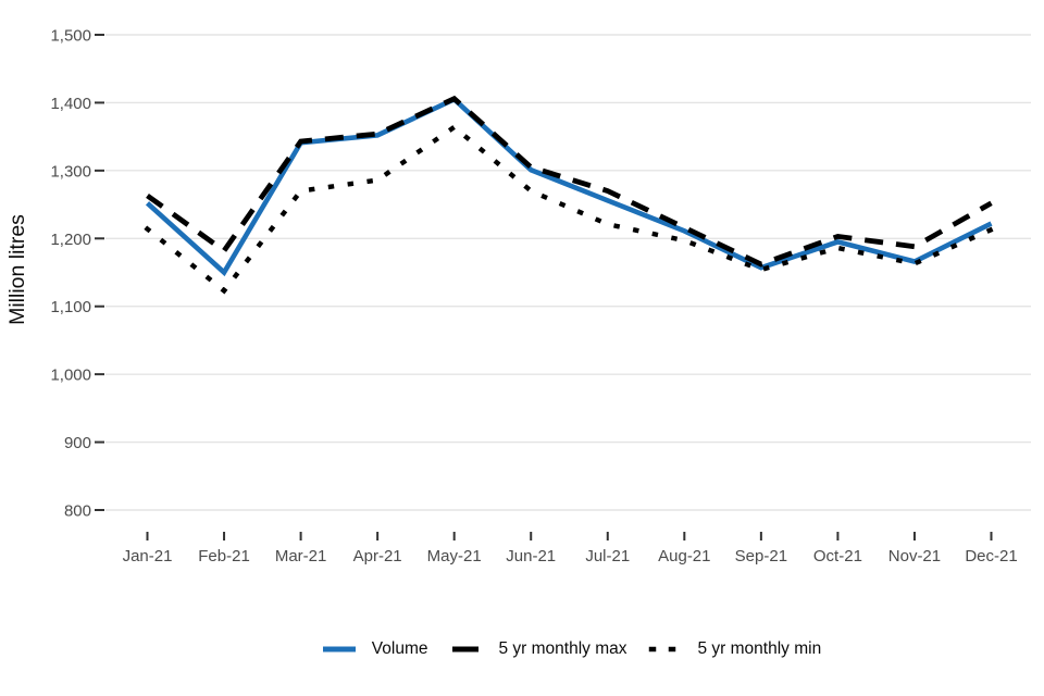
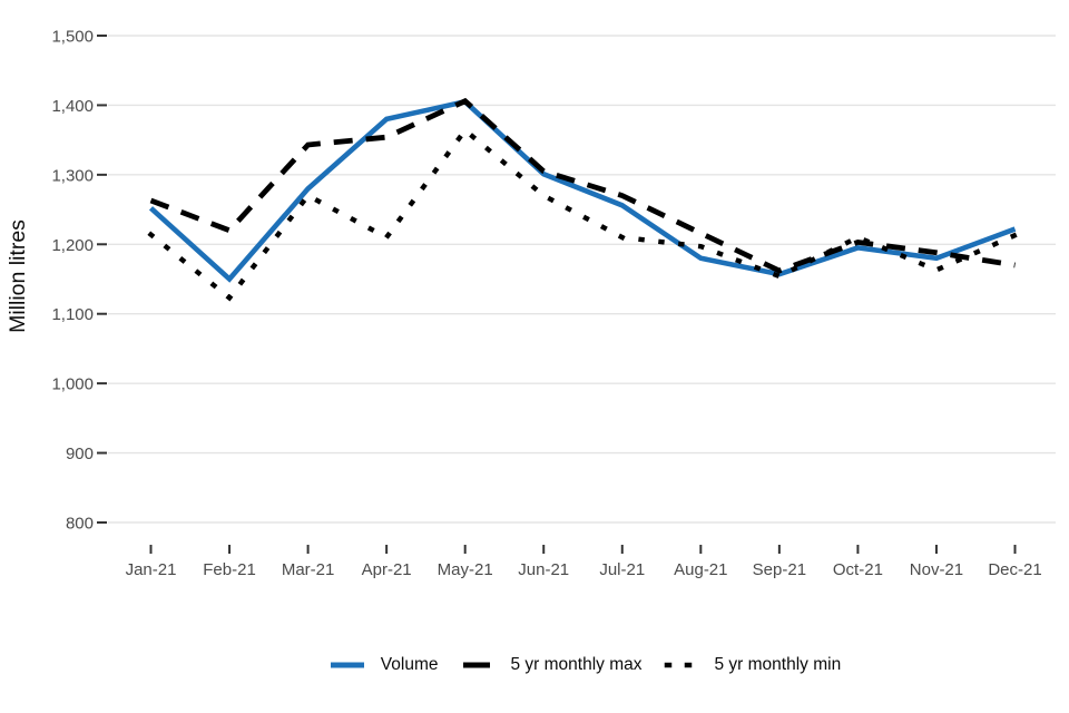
5 yr monthly max/Feb-21: 1180 -> 1220
Volume/Mar-21: 1340 -> 1280
Volume/Apr-21: 1350 -> 1380
5 yr monthly min/Apr-21: 1290 -> 1210
5 yr monthly min/Jul-21: 1220 -> 1210
Volume/Aug-21: 1210 -> 1180
5 yr monthly min/Oct-21: 1190 -> 1210
Volume/Nov-21: 1170 -> 1180
5 yr monthly max/Dec-21: 1250 -> 1170
